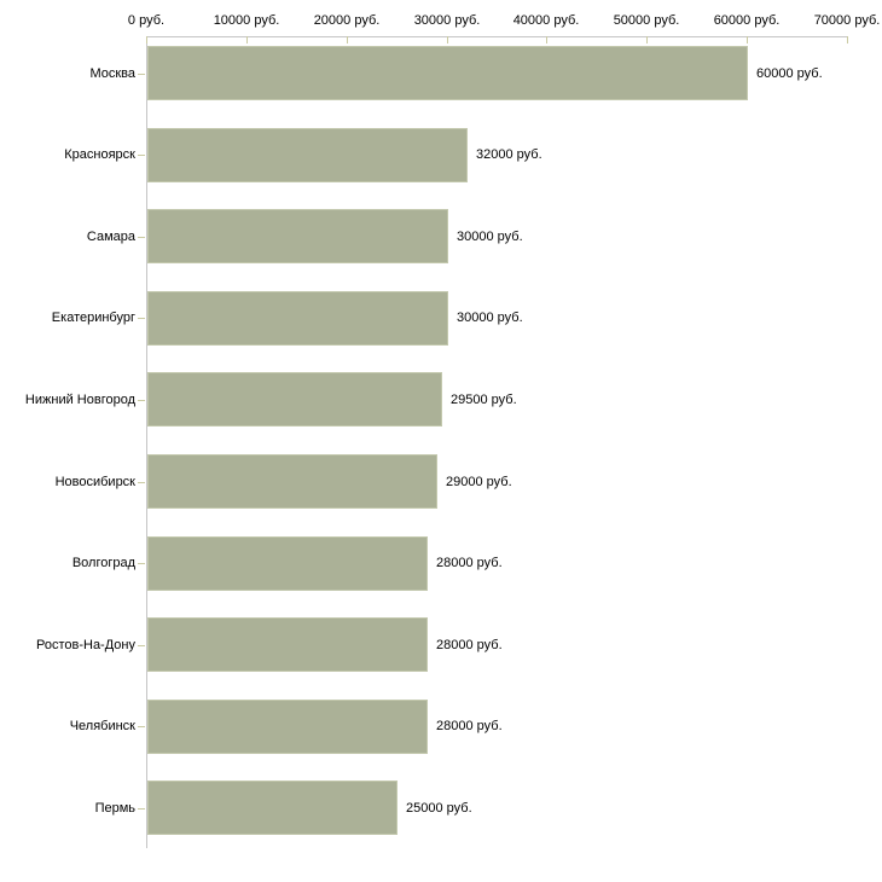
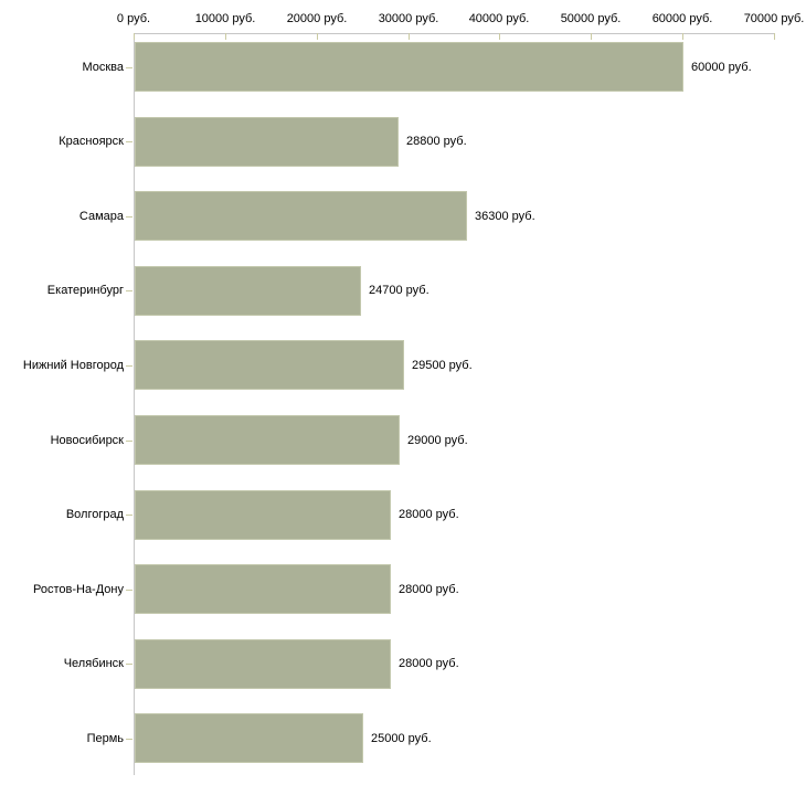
Красноярск: 32000 -> 28800
Самара: 30000 -> 36300
Екатеринбург: 30000 -> 24700
